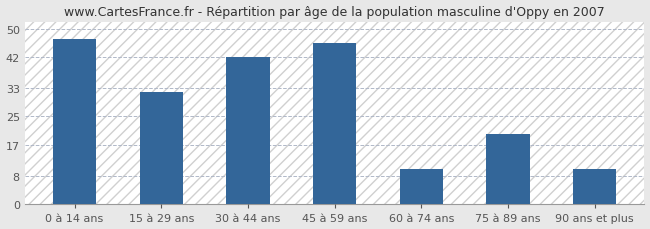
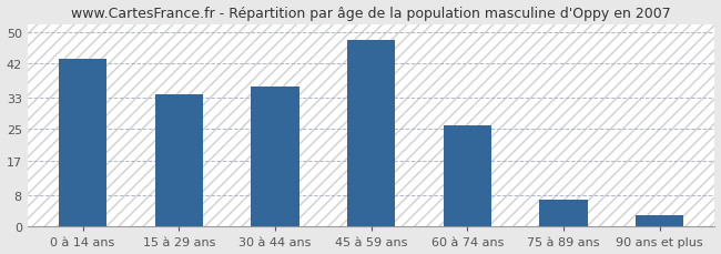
0 à 14 ans: 47 -> 43
15 à 29 ans: 32 -> 34
30 à 44 ans: 42 -> 36
45 à 59 ans: 46 -> 48
60 à 74 ans: 10 -> 26
75 à 89 ans: 20 -> 7
90 ans et plus: 10 -> 3
